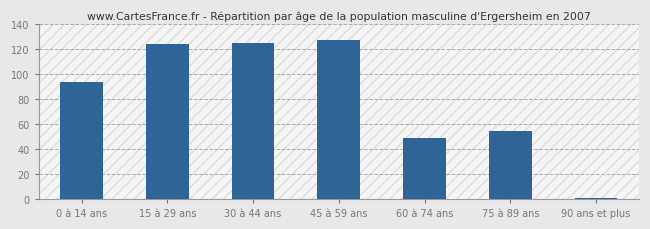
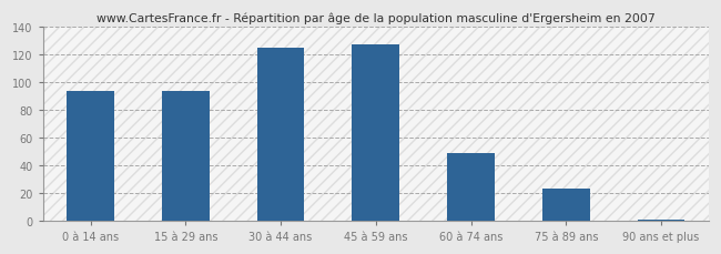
15 à 29 ans: 124 -> 94
75 à 89 ans: 54 -> 23
